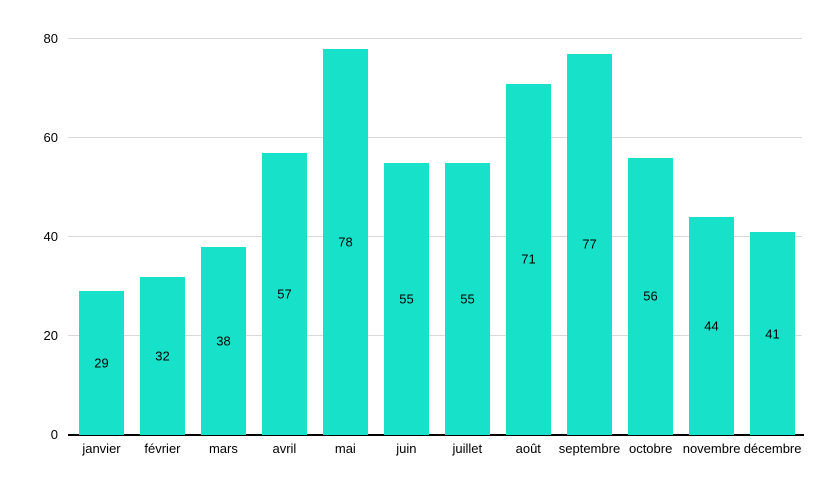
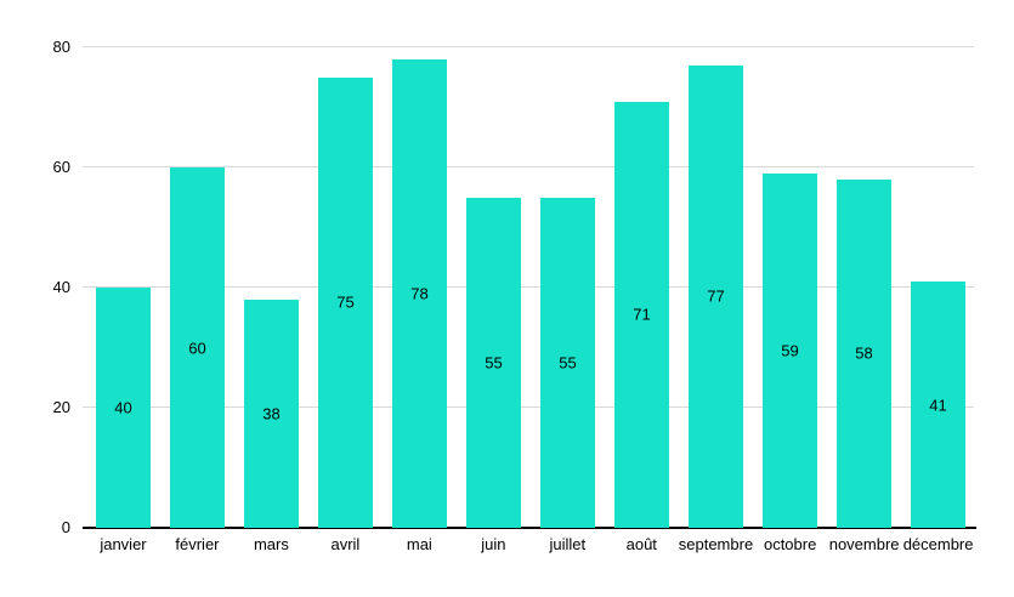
janvier: 29 -> 40
février: 32 -> 60
avril: 57 -> 75
octobre: 56 -> 59
novembre: 44 -> 58
